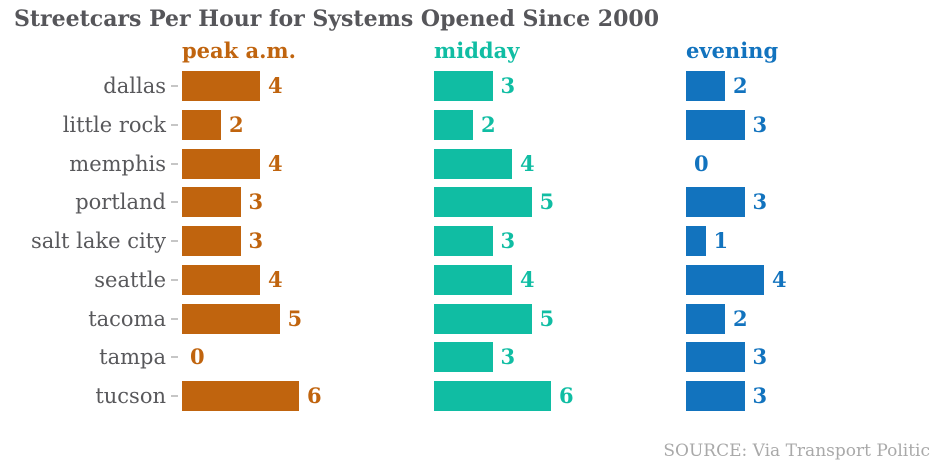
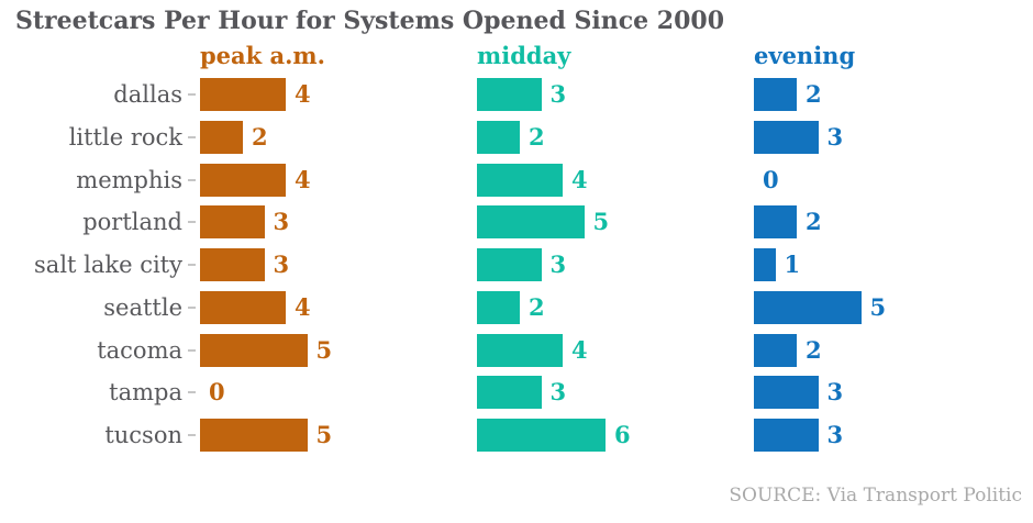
evening/portland: 3 -> 2
midday/seattle: 4 -> 2
evening/seattle: 4 -> 5
midday/tacoma: 5 -> 4
peak a.m./tucson: 6 -> 5
